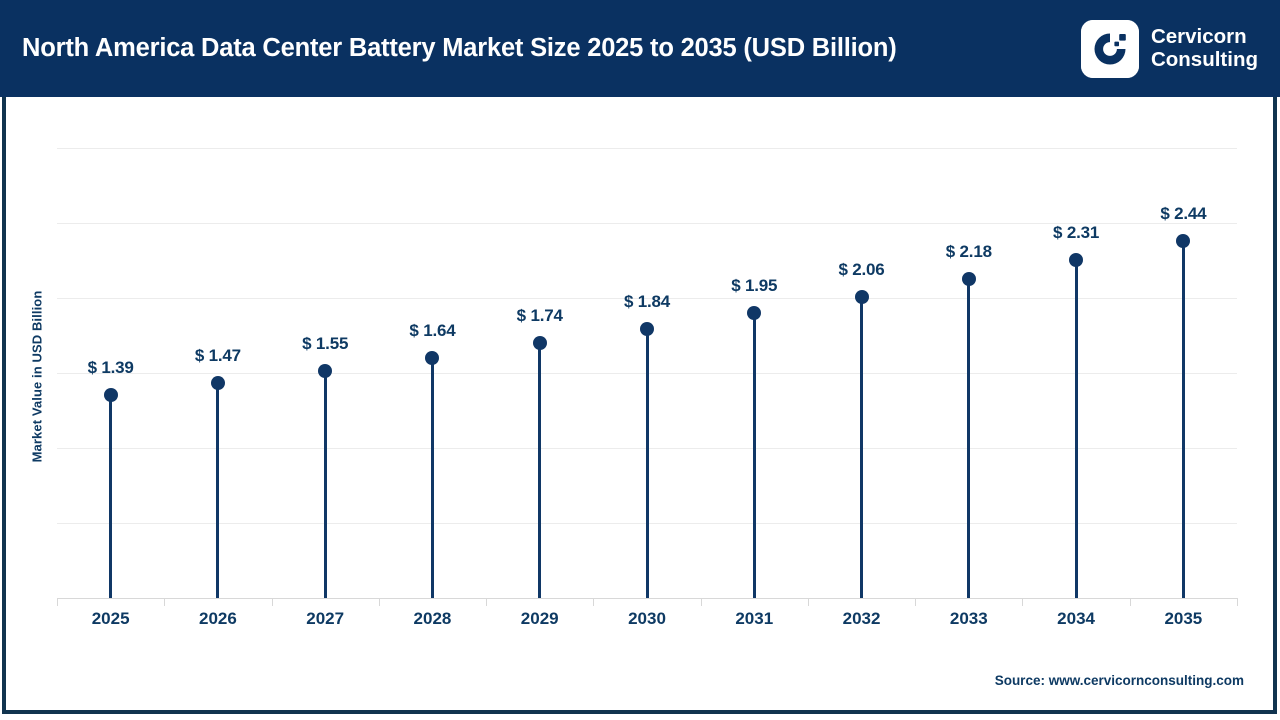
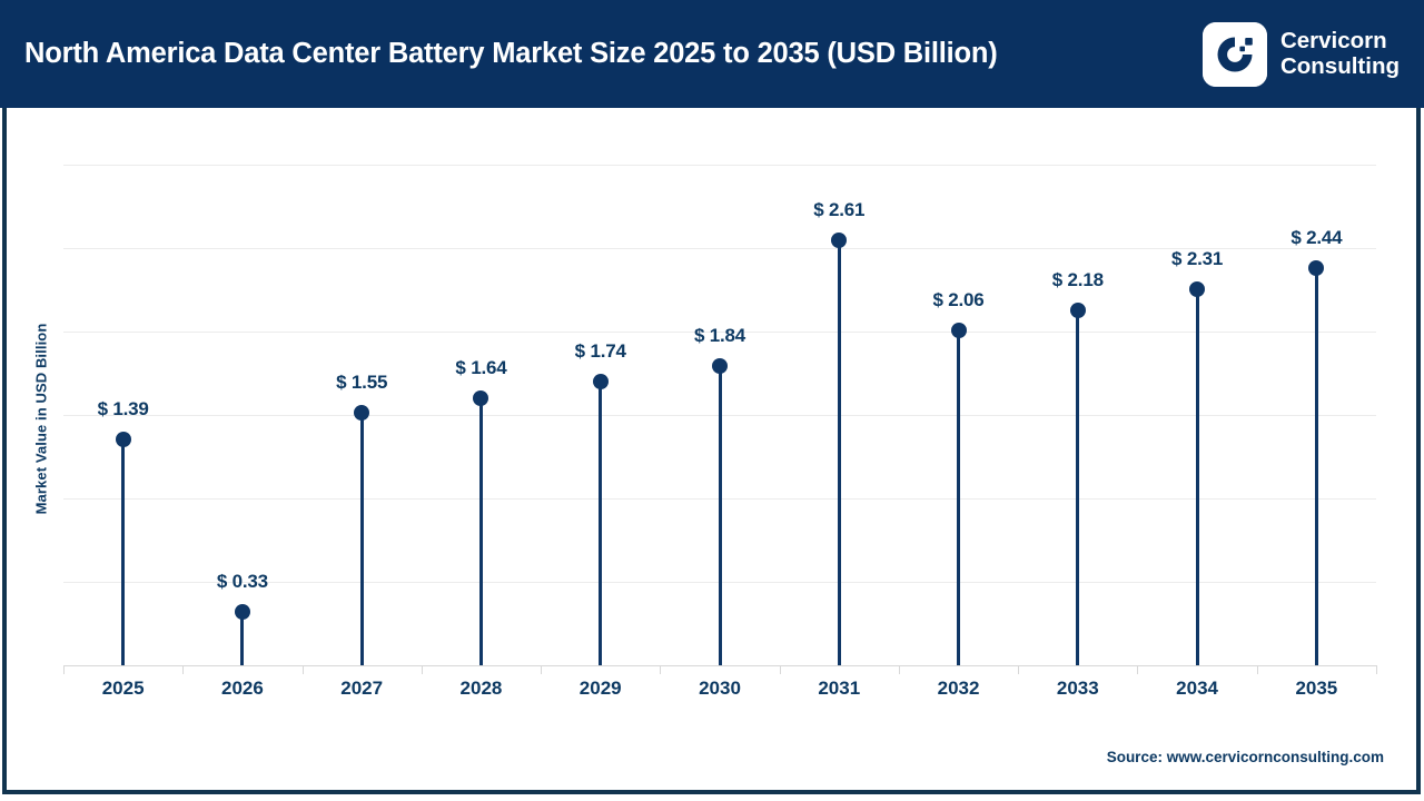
2026: 1.47 -> 0.33
2031: 1.95 -> 2.61
